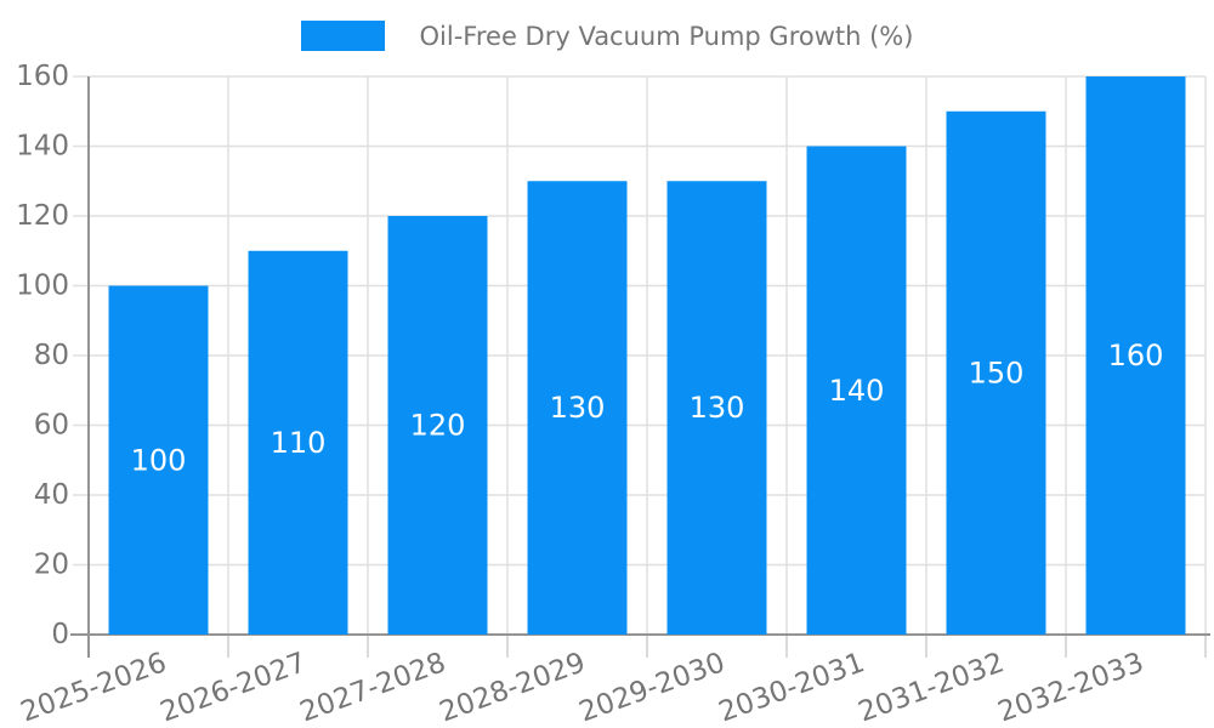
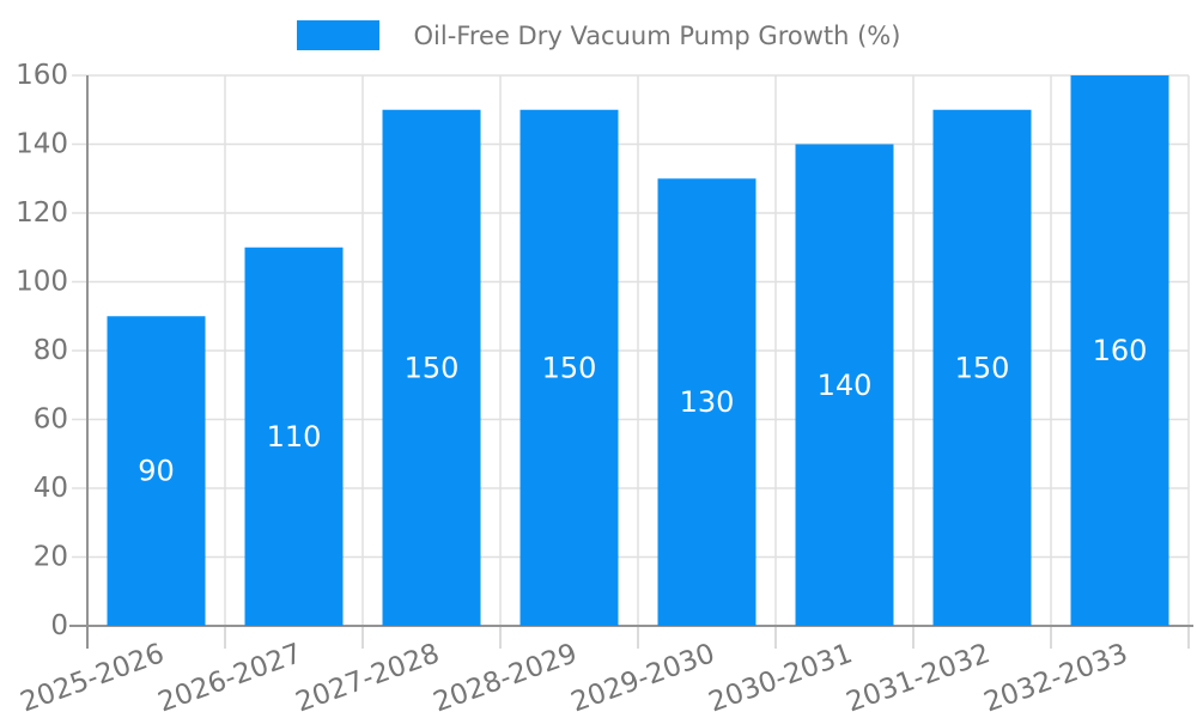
2025-2026: 100 -> 90
2027-2028: 120 -> 150
2028-2029: 130 -> 150
